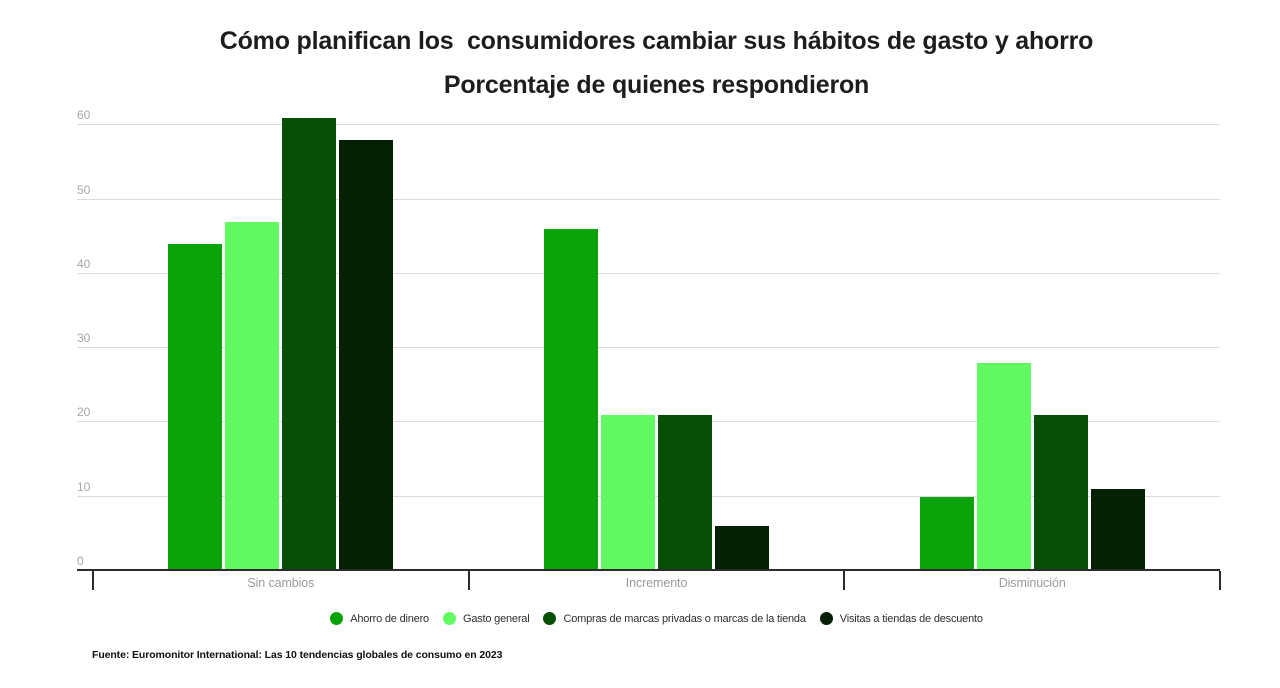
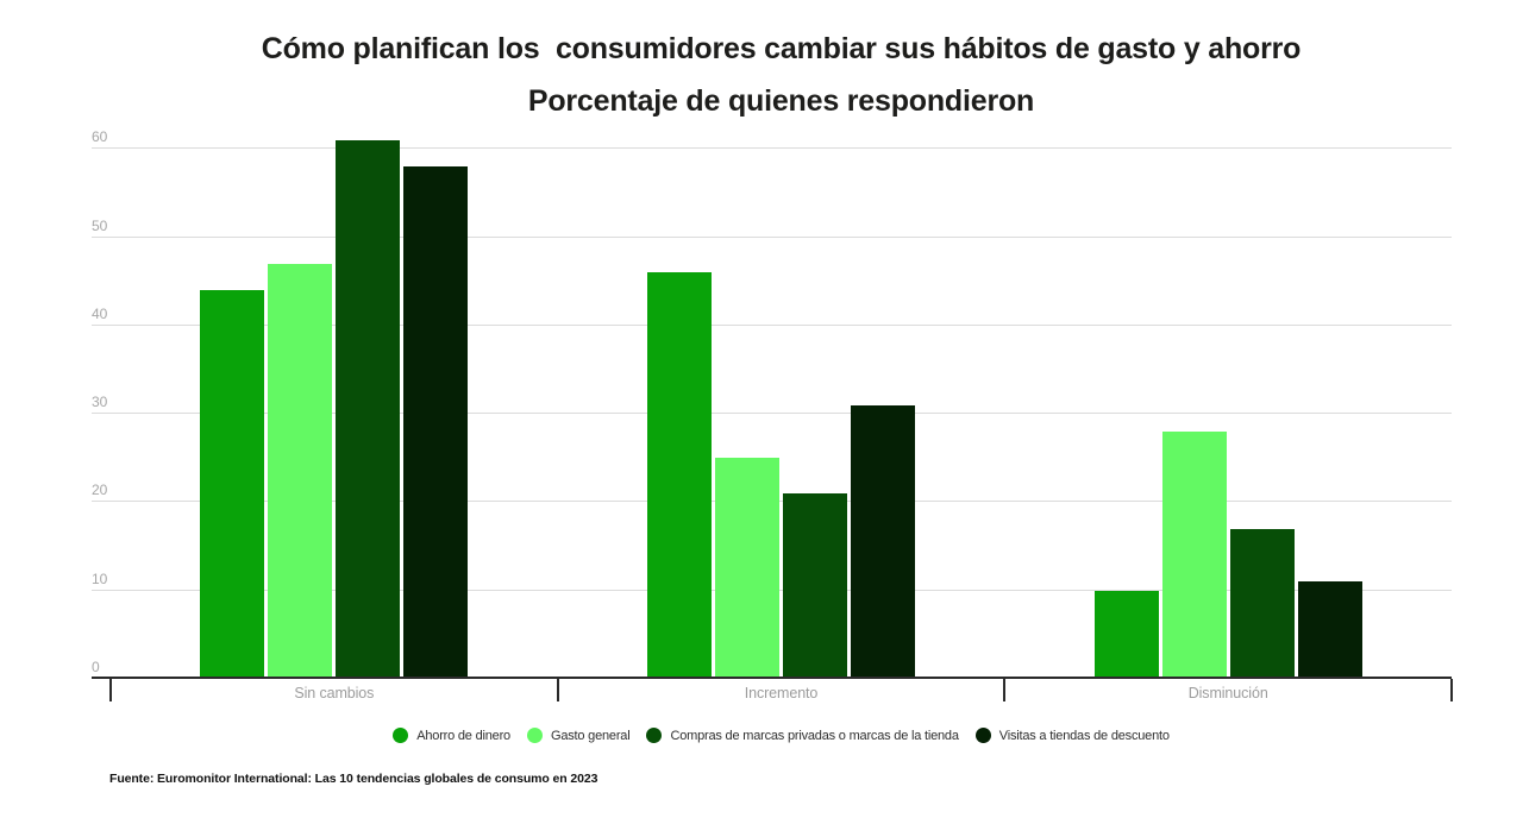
Gasto general/Incremento: 21 -> 25
Visitas a tiendas de descuento/Incremento: 6 -> 31
Compras de marcas privadas o marcas de la tienda/Disminución: 21 -> 17
